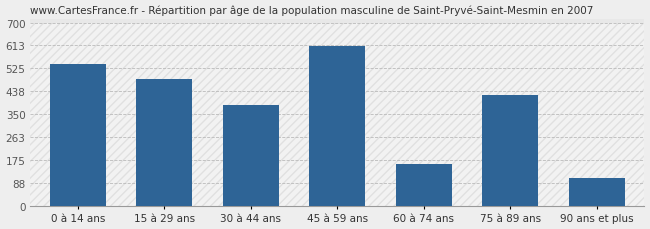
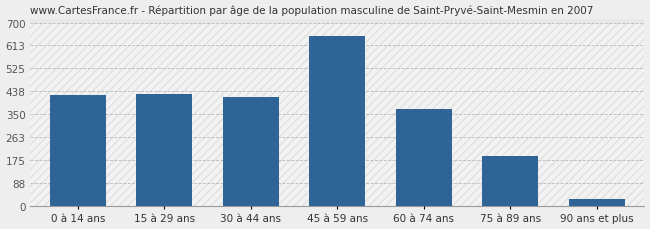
0 à 14 ans: 540 -> 422
15 à 29 ans: 485 -> 428
30 à 44 ans: 385 -> 415
45 à 59 ans: 610 -> 650
60 à 74 ans: 160 -> 370
75 à 89 ans: 425 -> 192
90 ans et plus: 105 -> 25
